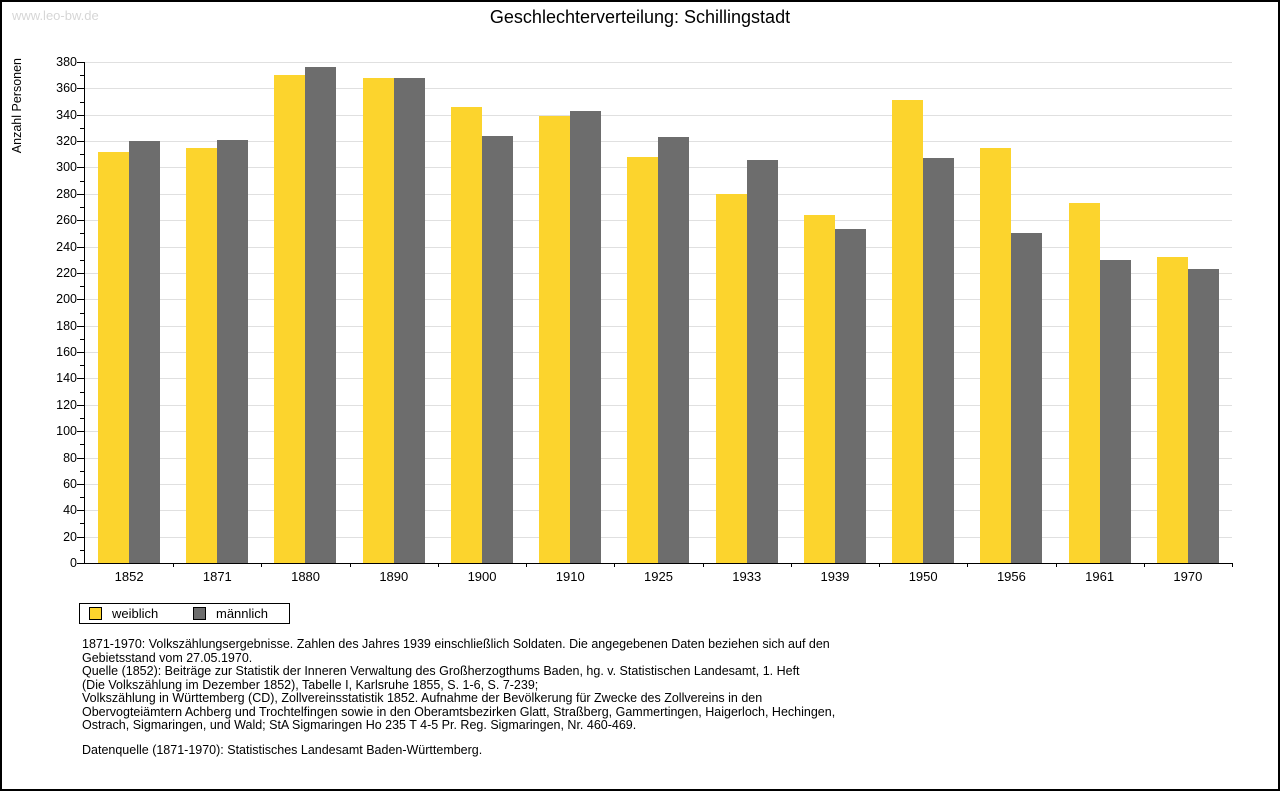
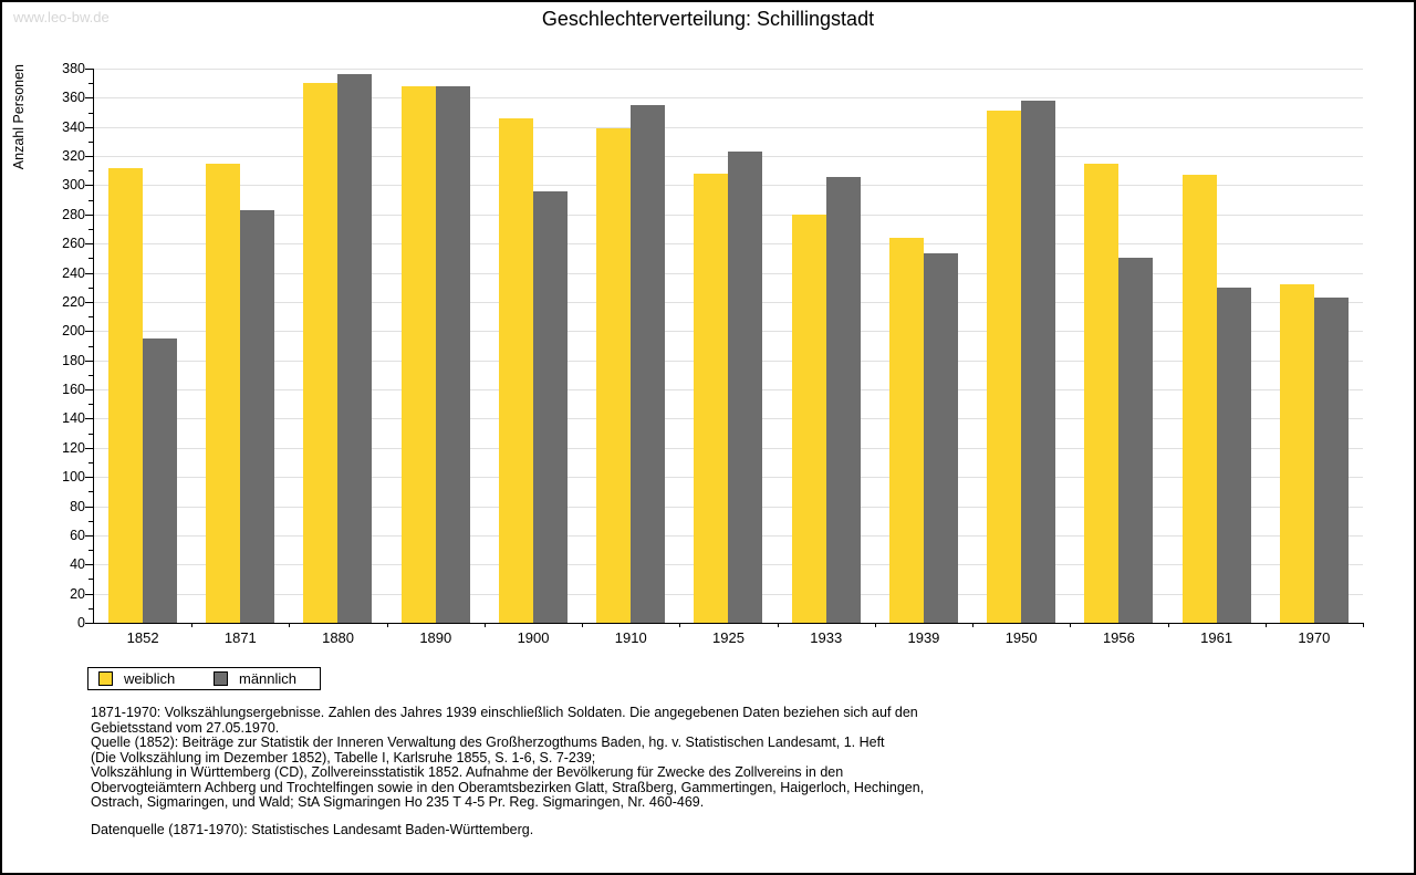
männlich/1852: 320 -> 195
männlich/1871: 321 -> 283
männlich/1900: 324 -> 296
männlich/1910: 343 -> 355
männlich/1950: 307 -> 358
weiblich/1961: 273 -> 307
